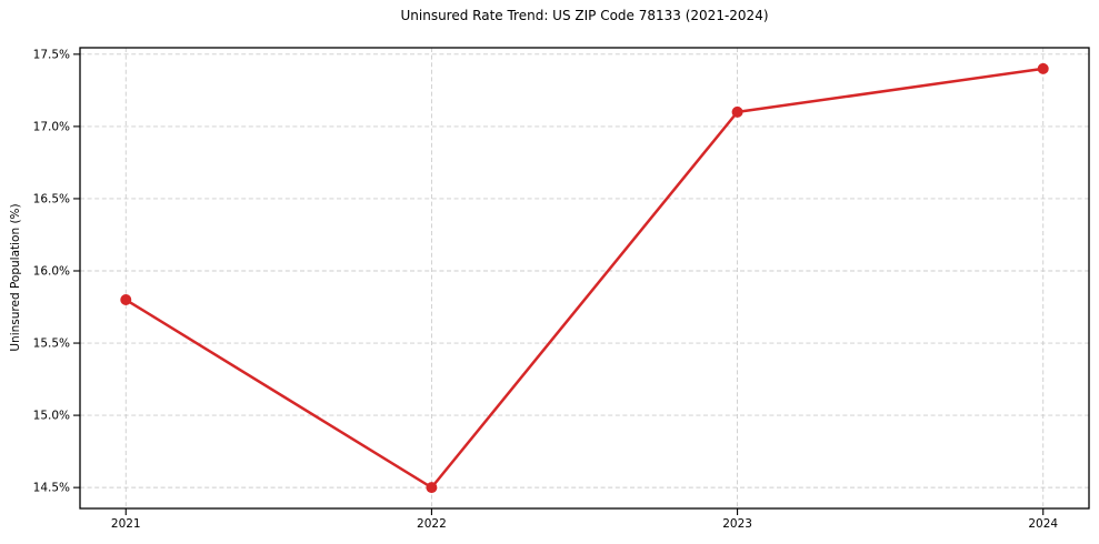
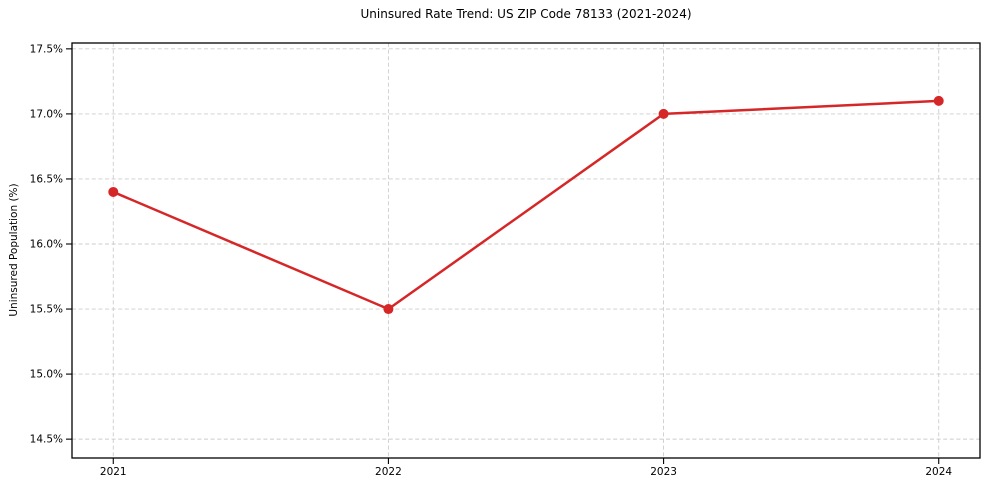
2021: 15.8% -> 16.4%
2022: 14.5% -> 15.5%
2023: 17.1% -> 17.0%
2024: 17.4% -> 17.1%
